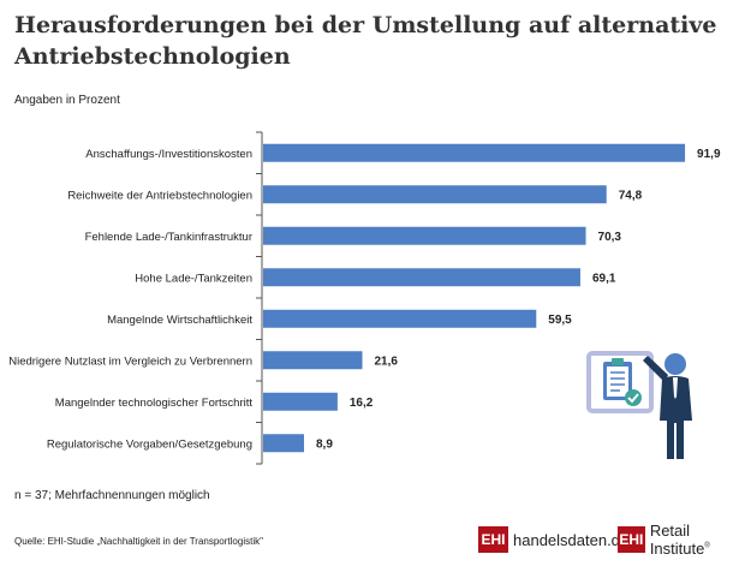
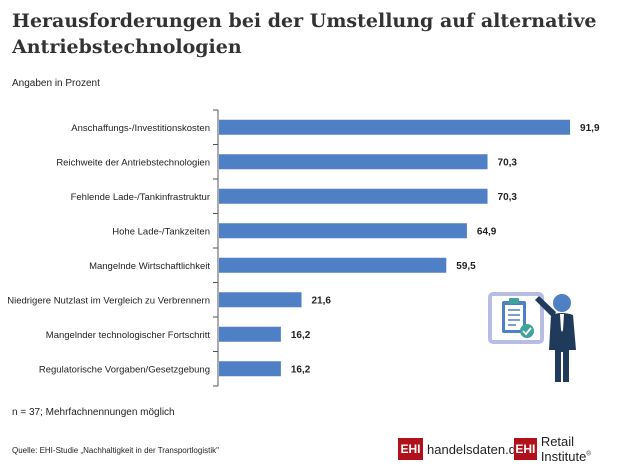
Reichweite der Antriebstechnologien: 74,8 -> 70,3
Hohe Lade-/Tankzeiten: 69,1 -> 64,9
Regulatorische Vorgaben/Gesetzgebung: 8,9 -> 16,2
